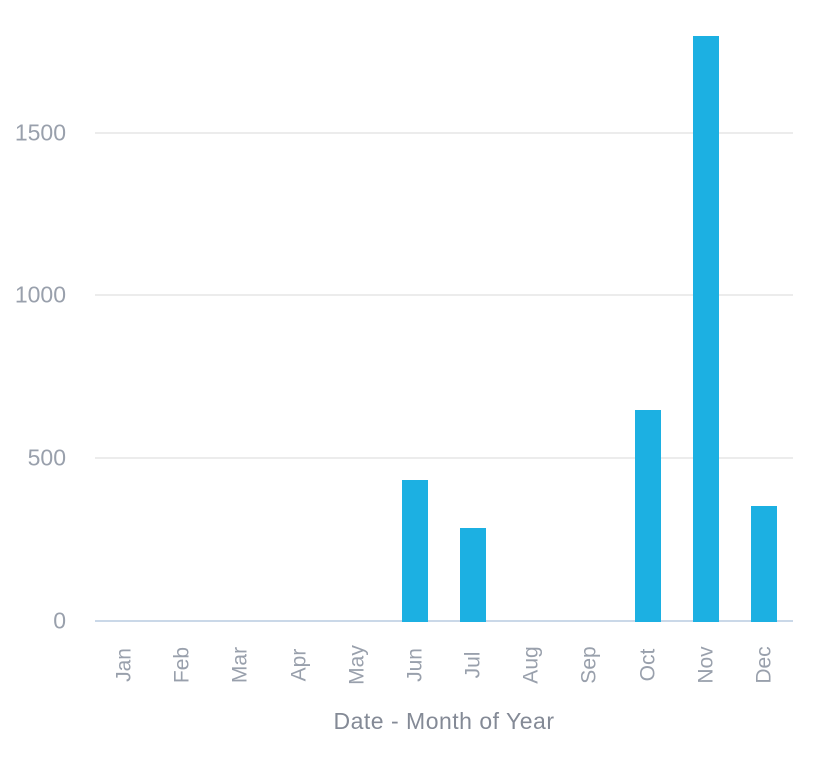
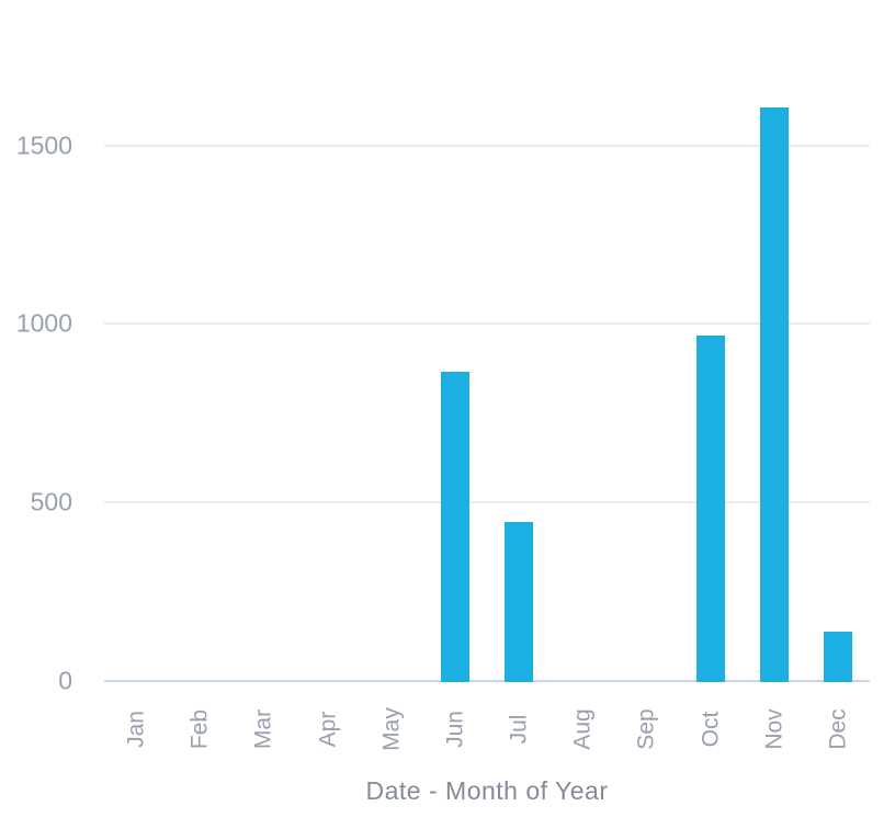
Jun: 440 -> 870
Jul: 290 -> 450
Oct: 650 -> 970
Nov: 1800 -> 1610
Dec: 360 -> 140
